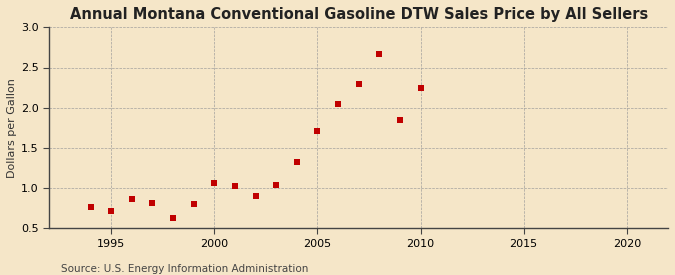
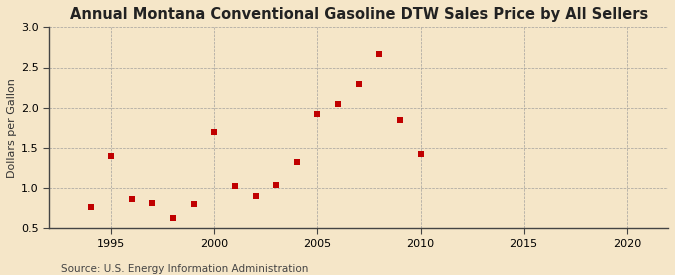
1995: 0.72 -> 1.40
2000: 1.06 -> 1.70
2005: 1.71 -> 1.92
2010: 2.24 -> 1.42
